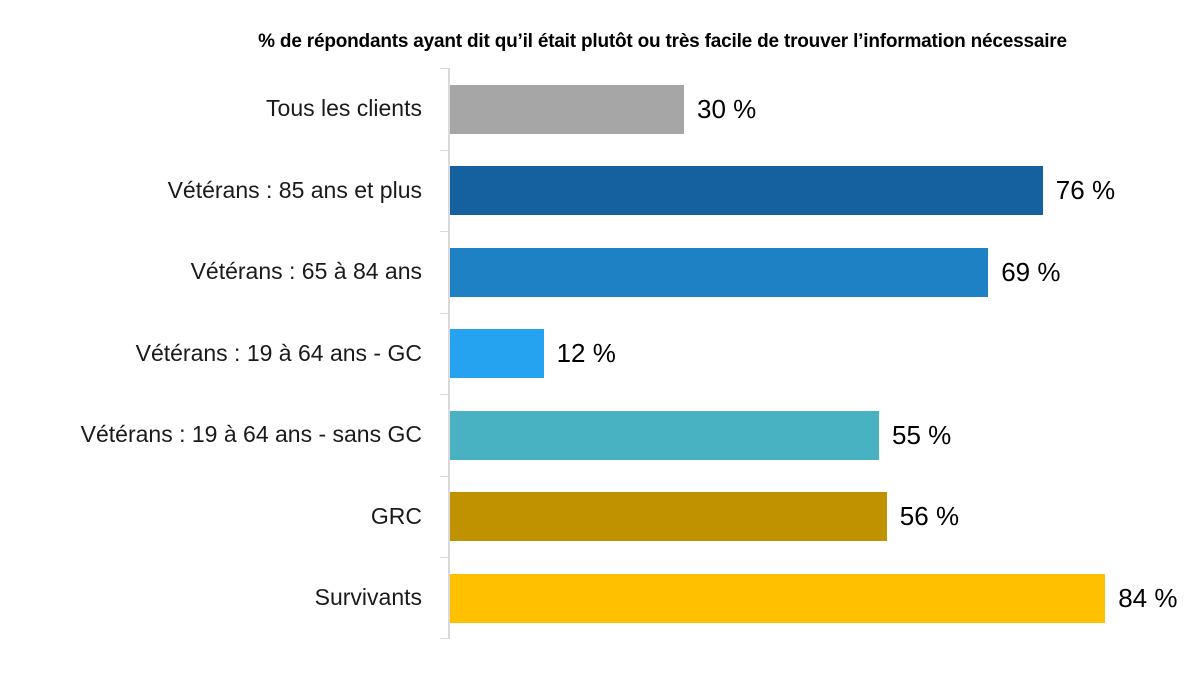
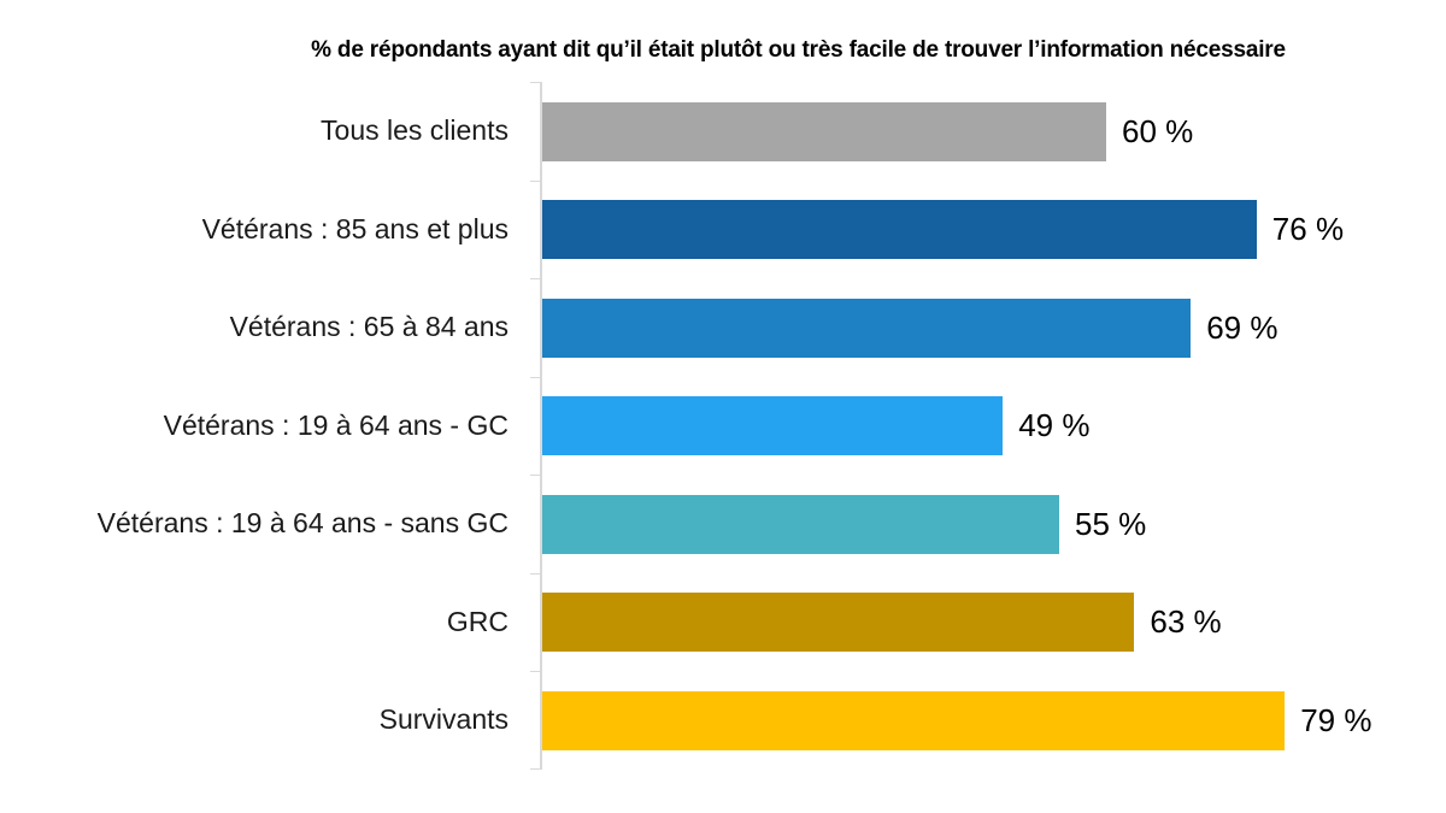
Tous les clients: 30 -> 60
Vétérans : 19 à 64 ans - GC: 12 -> 49
GRC: 56 -> 63
Survivants: 84 -> 79
